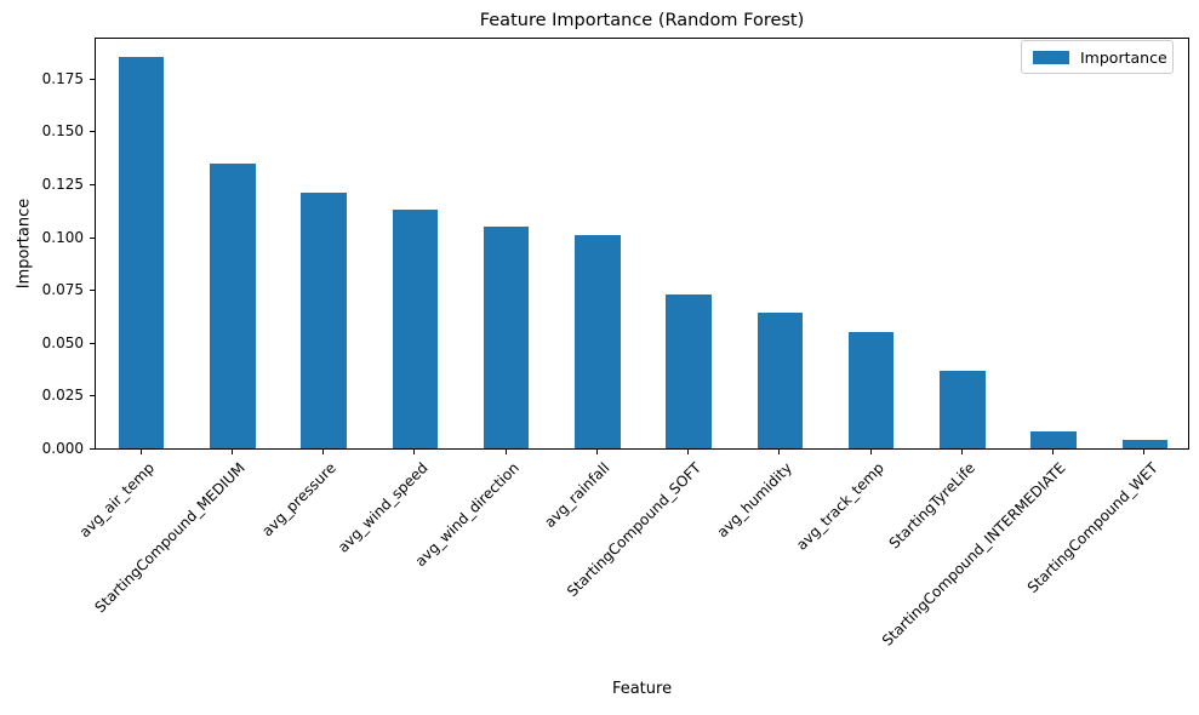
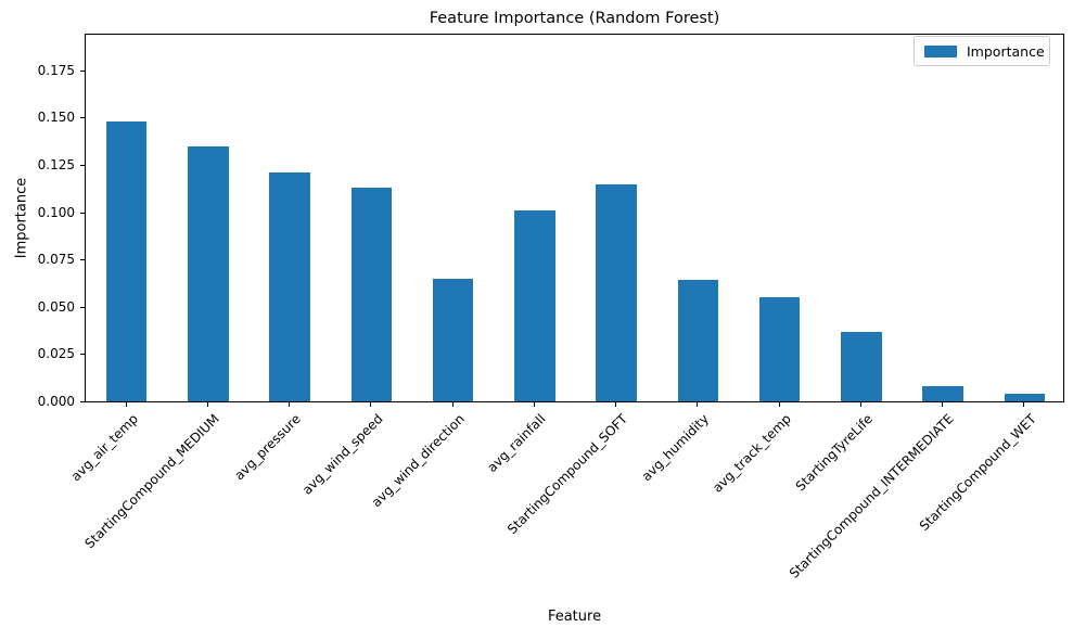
avg_air_temp: 0.185 -> 0.148
avg_wind_direction: 0.105 -> 0.065
StartingCompound_SOFT: 0.073 -> 0.115
